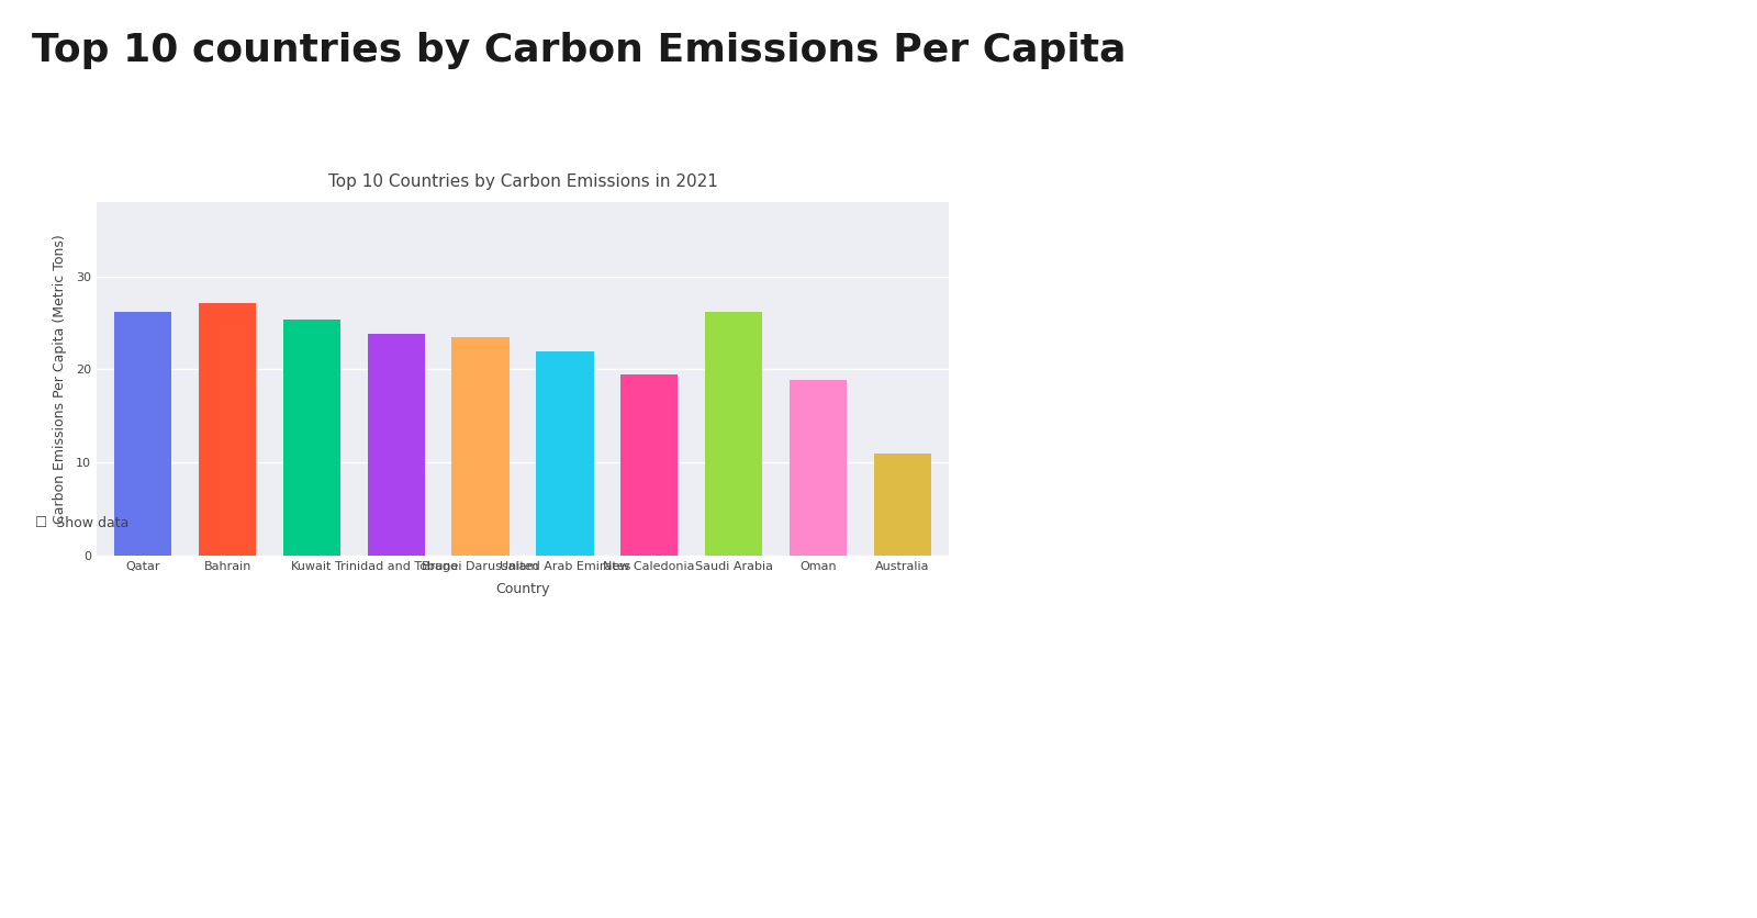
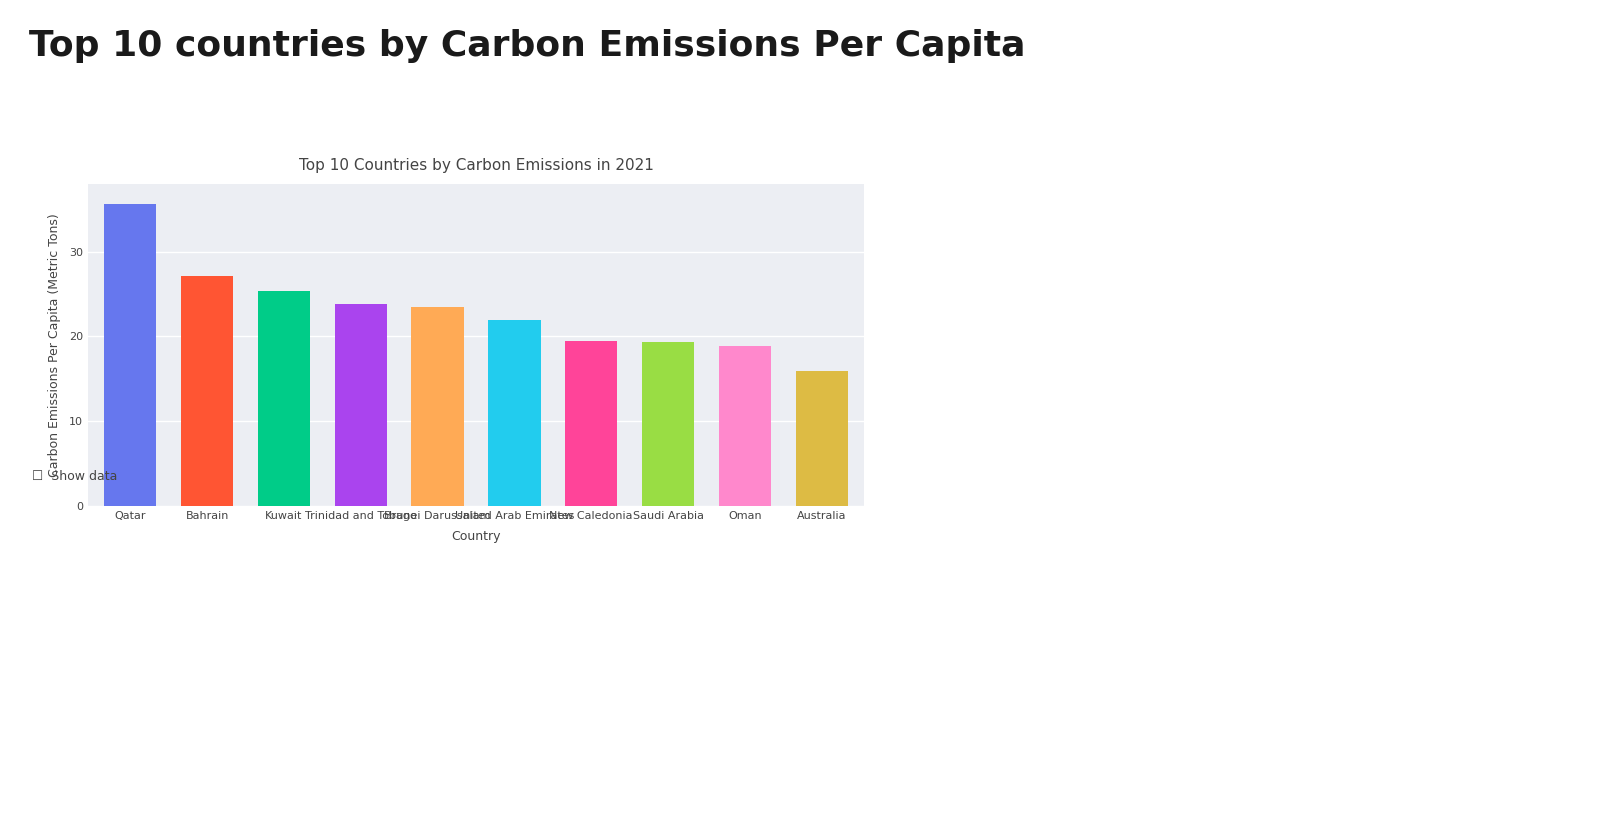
Qatar: 26.2 -> 35.6
Saudi Arabia: 26.2 -> 19.3
Australia: 11.0 -> 15.9
